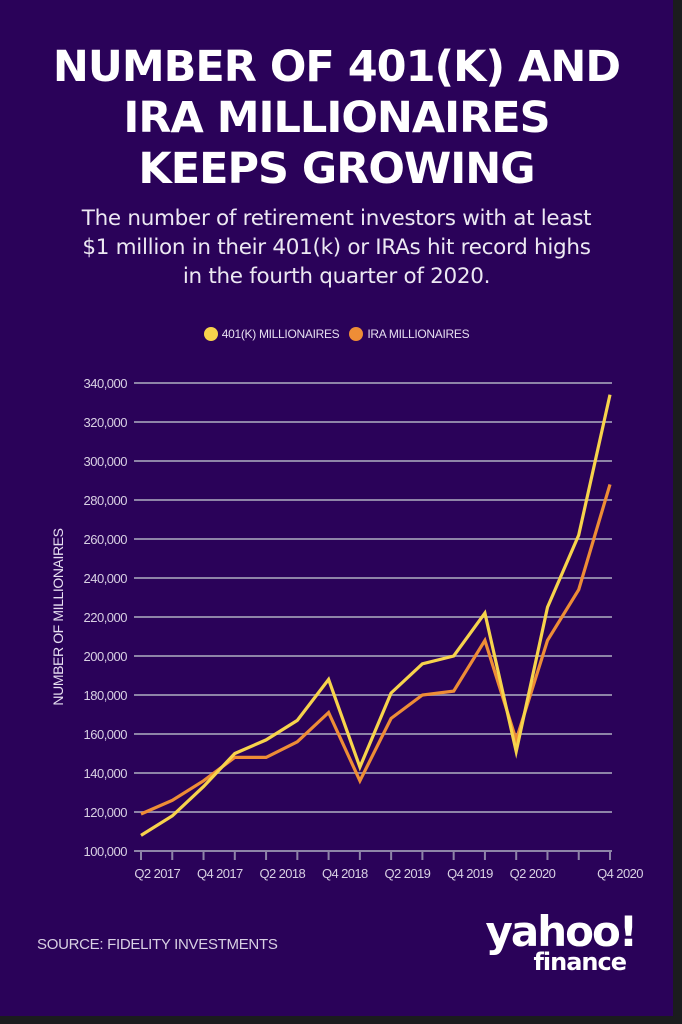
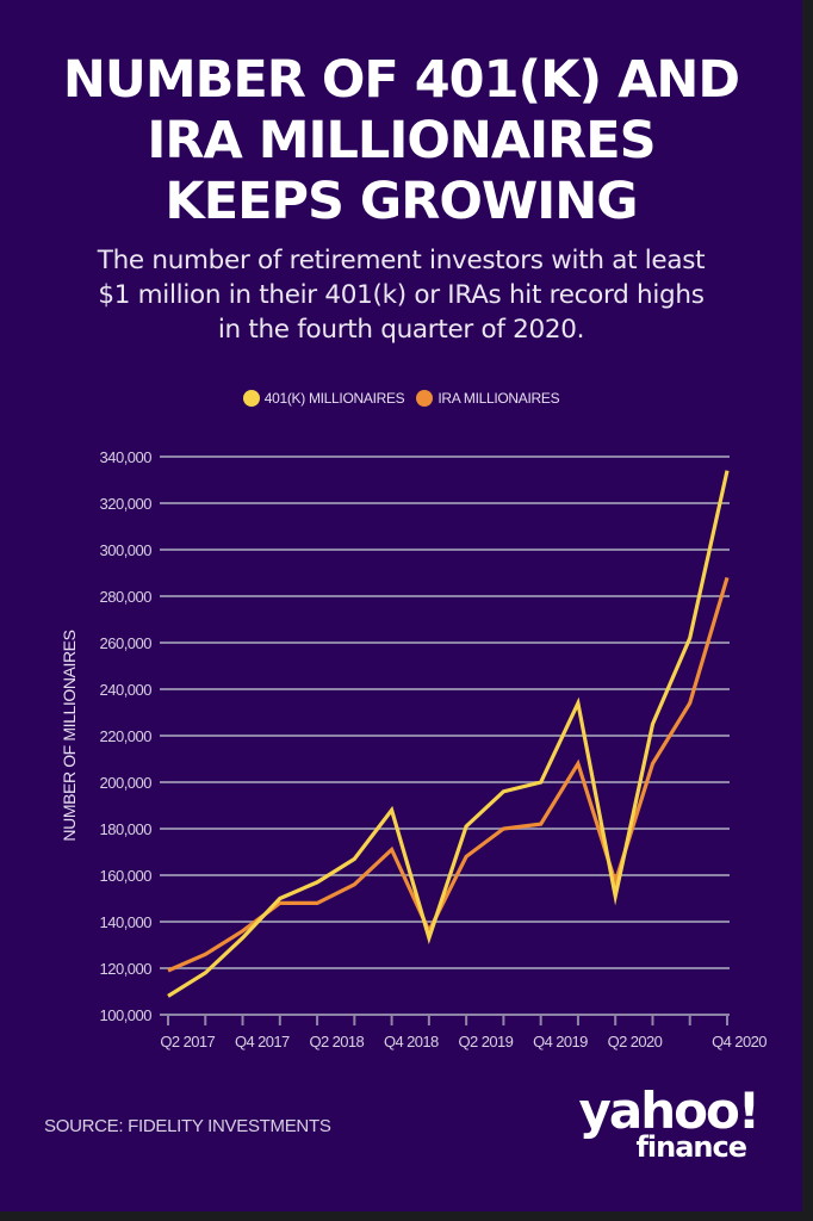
401(K) MILLIONAIRES/Q4 2018: 143000 -> 133000
401(K) MILLIONAIRES/Q4 2019: 222000 -> 234000
